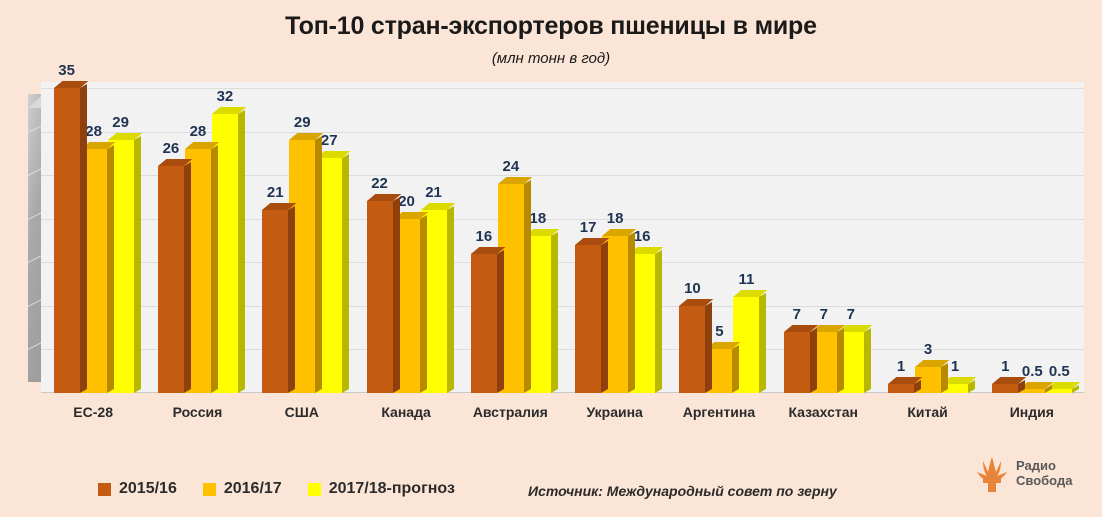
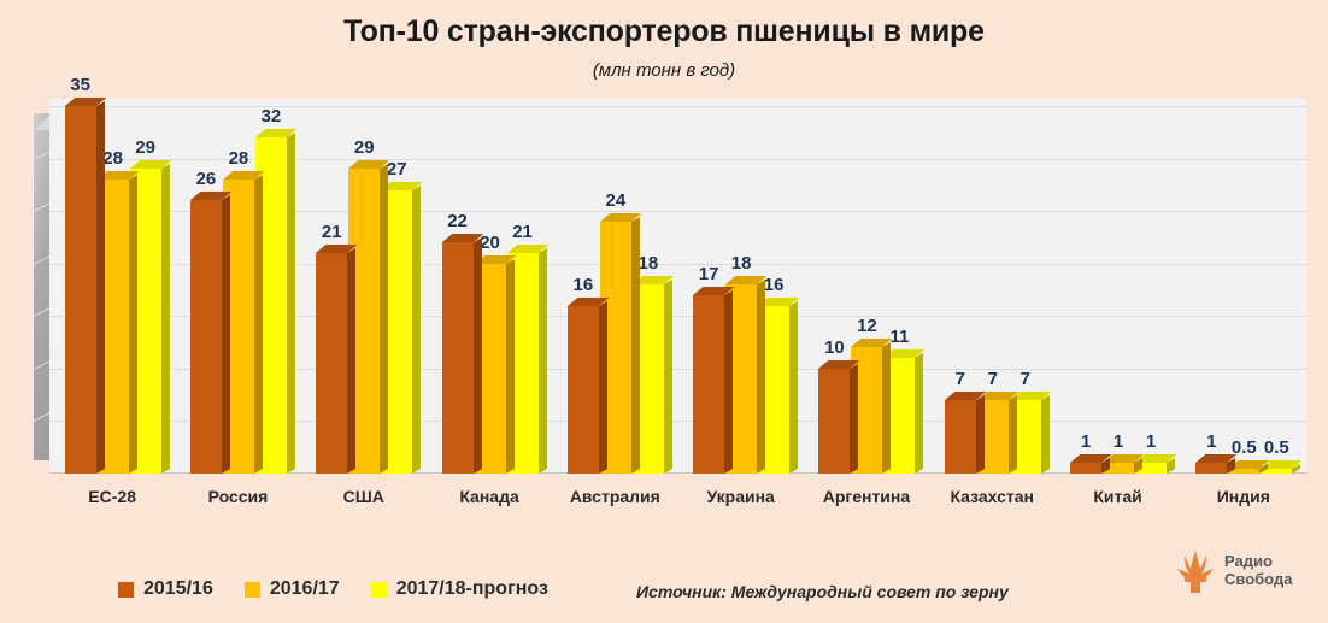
2016/17/Аргентина: 5 -> 12
2016/17/Китай: 3 -> 1
